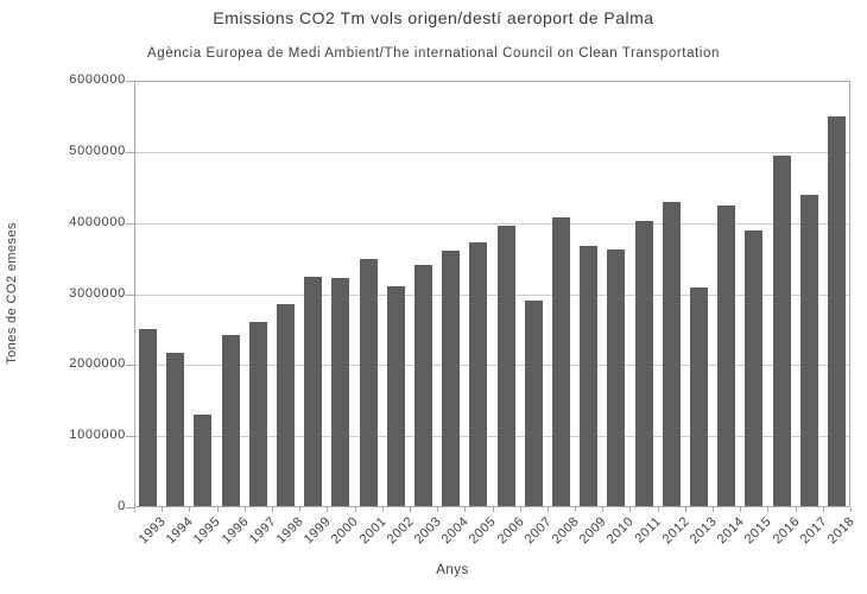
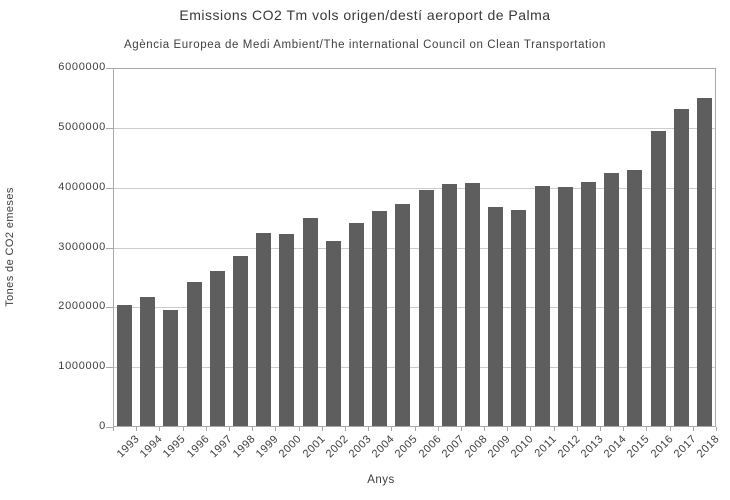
1993: 2500000 -> 2000000
1995: 1300000 -> 2000000
2007: 2900000 -> 4100000
2012: 4300000 -> 4000000
2013: 3100000 -> 4100000
2015: 3900000 -> 4300000
2017: 4400000 -> 5300000
